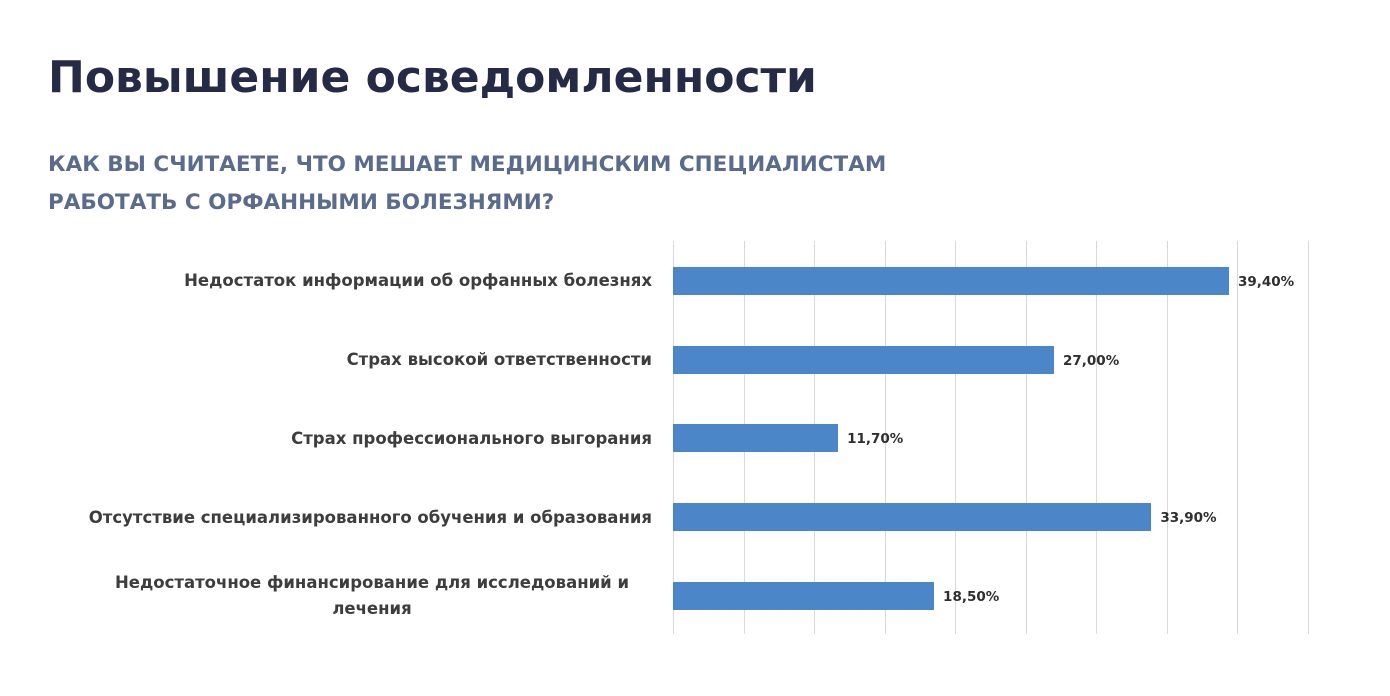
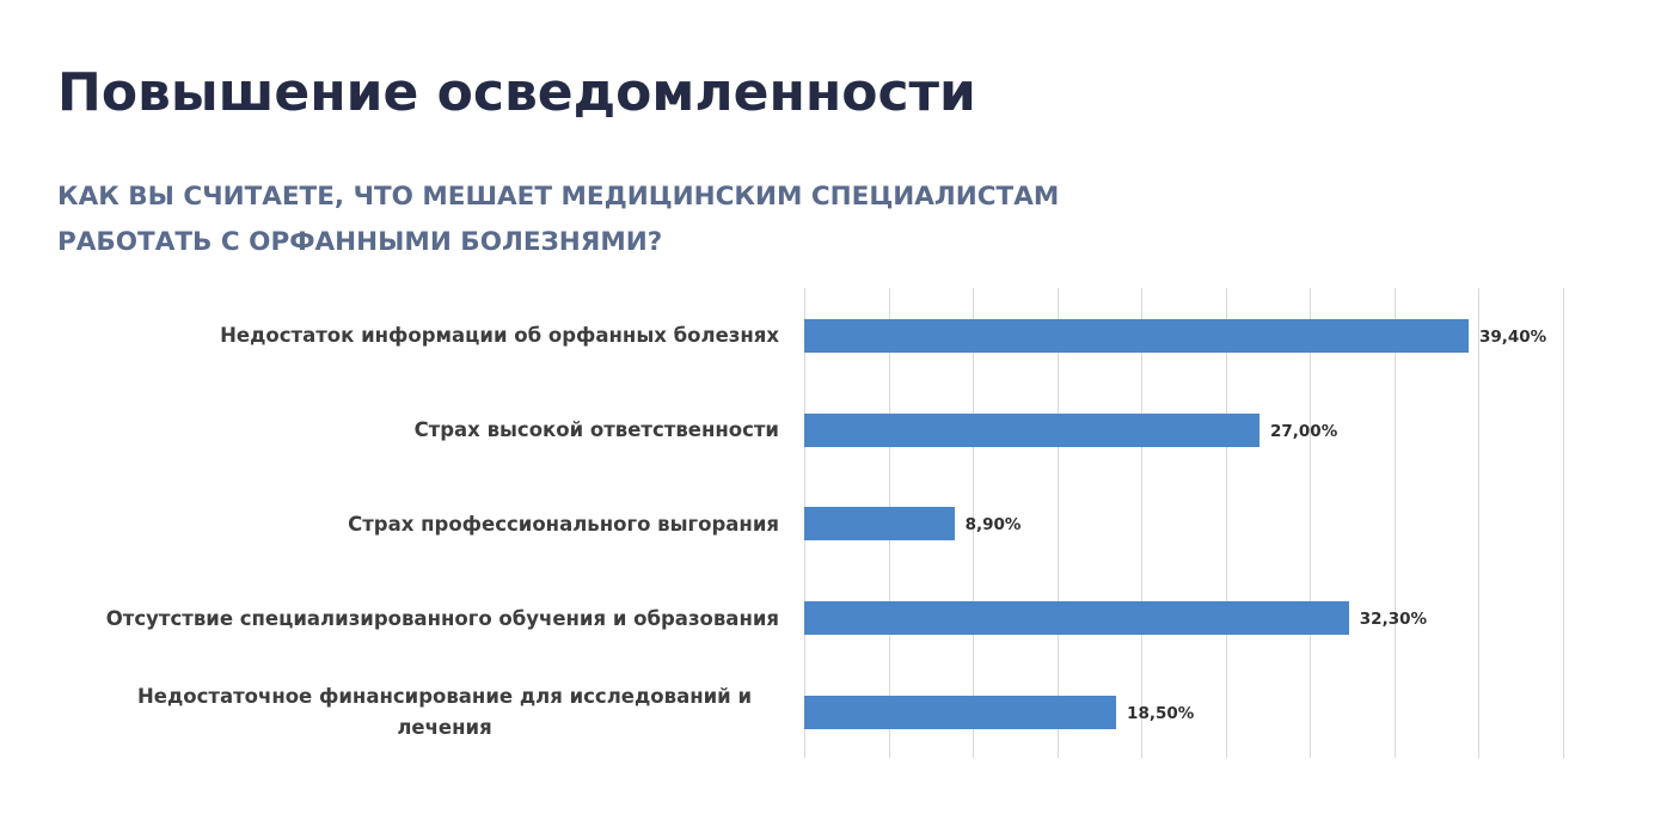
Страх профессионального выгорания: 11,70% -> 8,90%
Отсутствие специализированного обучения и образования: 33,90% -> 32,30%
